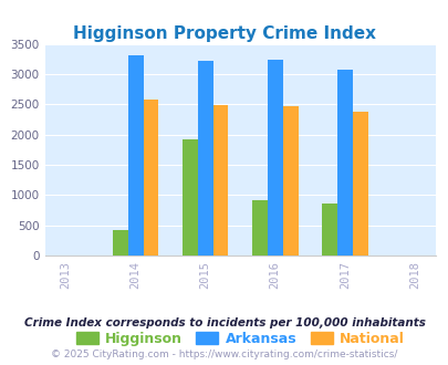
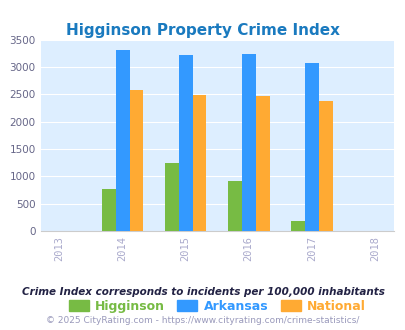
Higginson/2014: 420 -> 780
Higginson/2015: 1920 -> 1240
Higginson/2017: 860 -> 180
